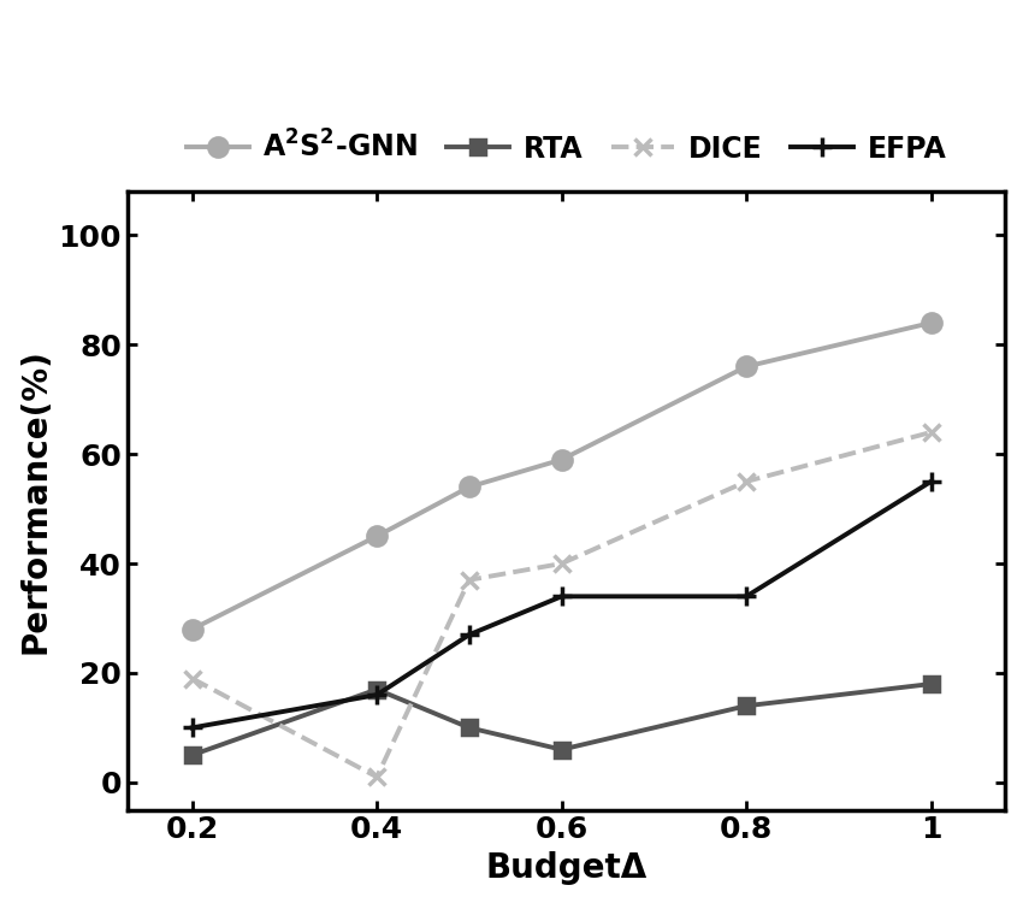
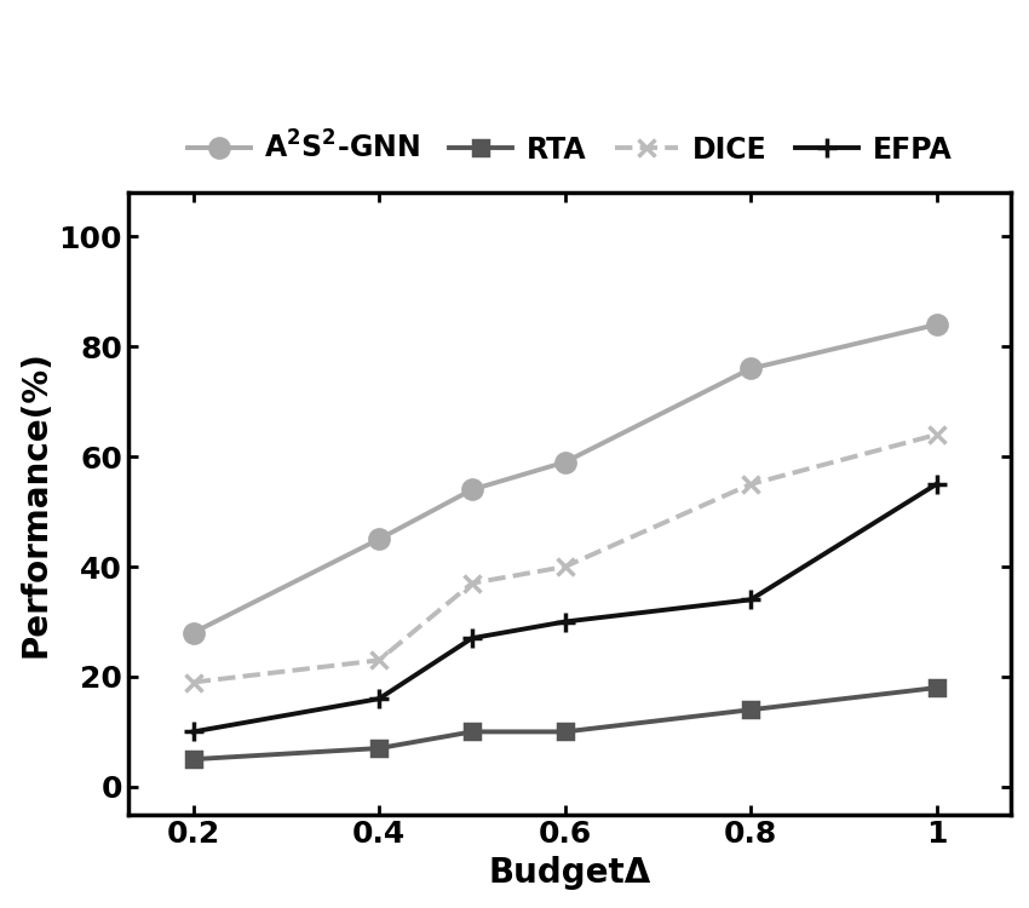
RTA/0.4: 17 -> 7
DICE/0.4: 1 -> 23
RTA/0.6: 6 -> 10
EFPA/0.6: 34 -> 30
